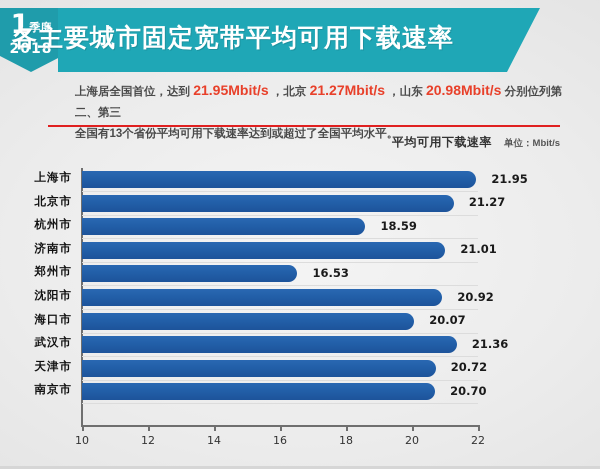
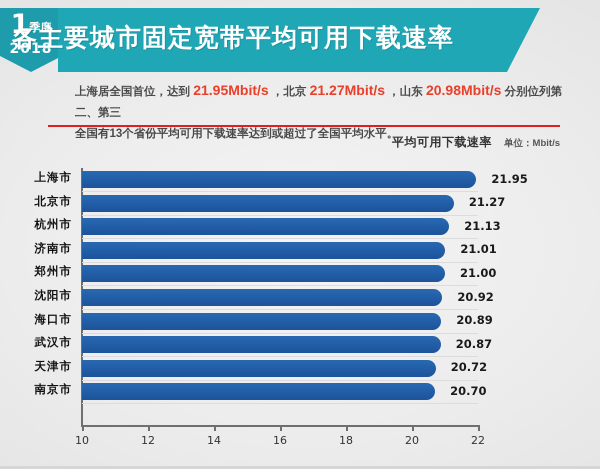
杭州市: 18.59 -> 21.13
郑州市: 16.53 -> 21.00
海口市: 20.07 -> 20.89
武汉市: 21.36 -> 20.87
